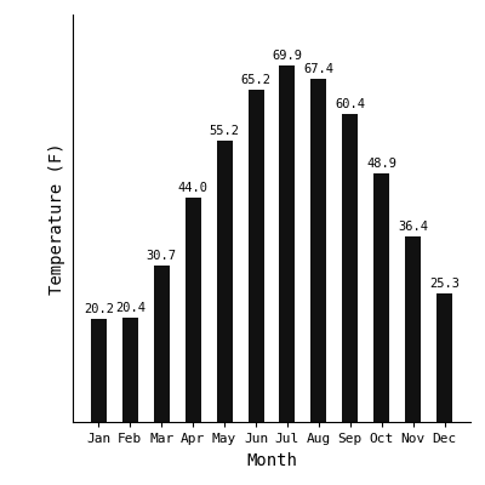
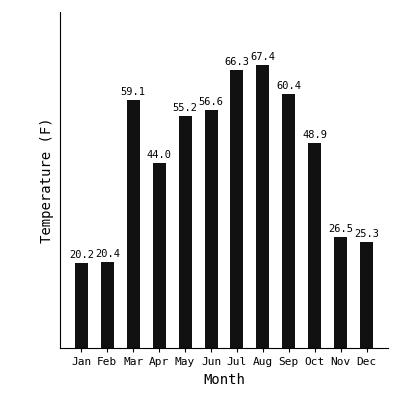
Mar: 30.7 -> 59.1
Jun: 65.2 -> 56.6
Jul: 69.9 -> 66.3
Nov: 36.4 -> 26.5
